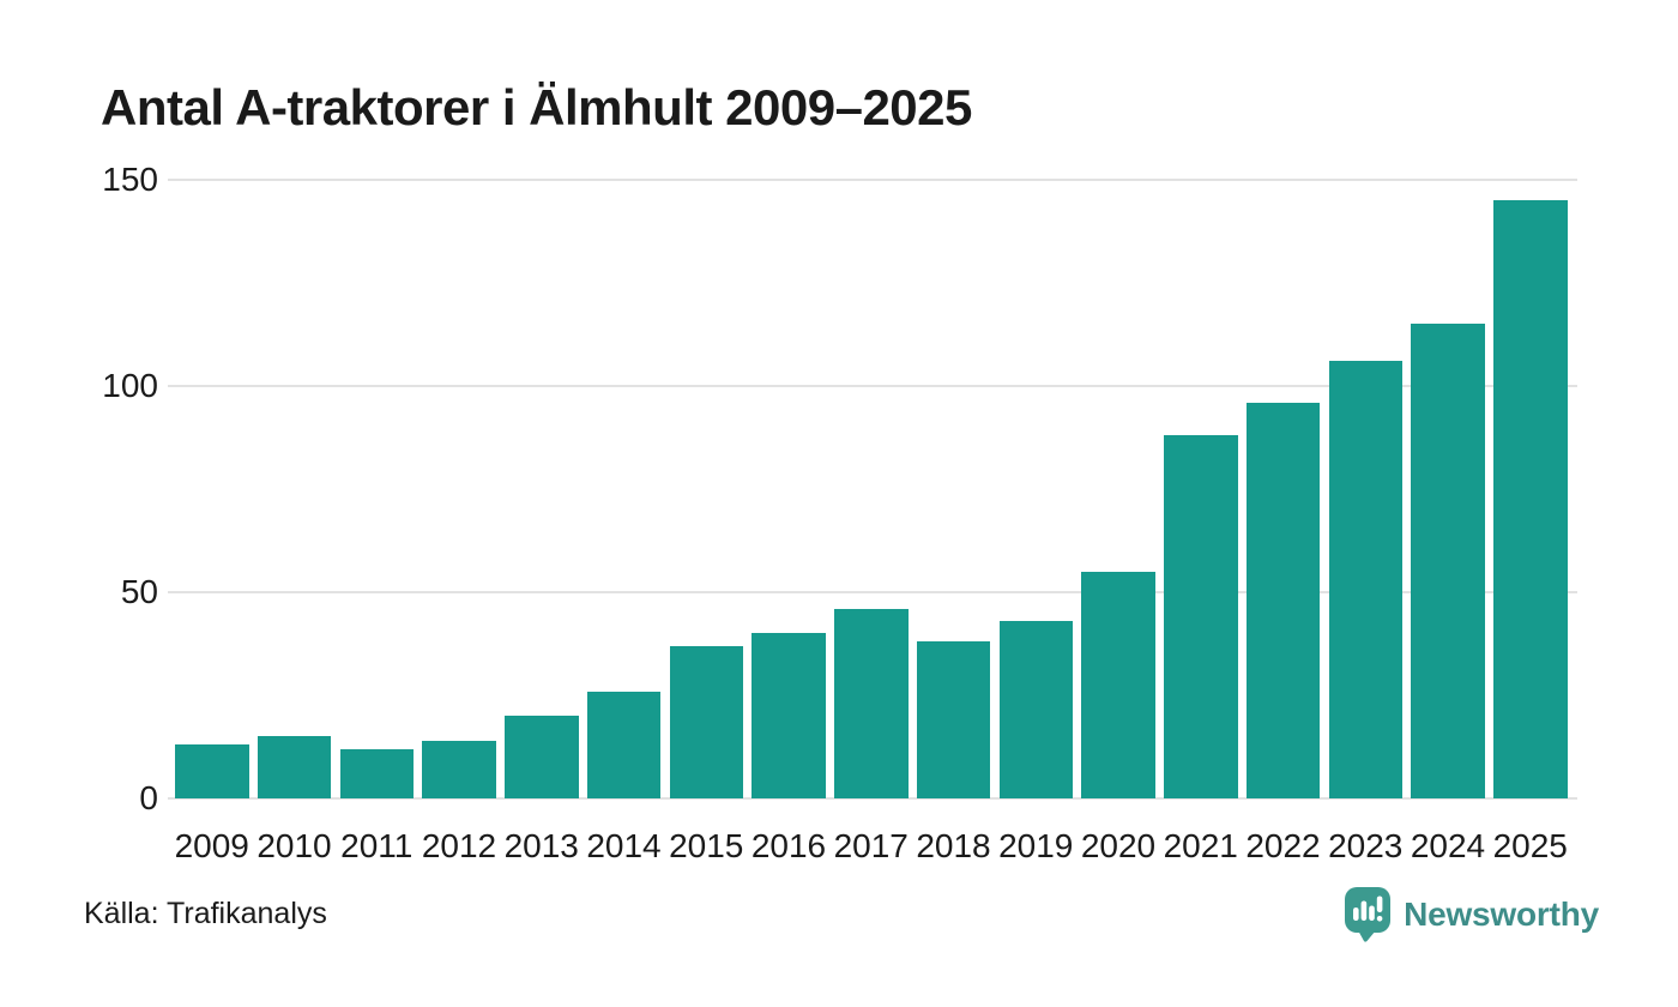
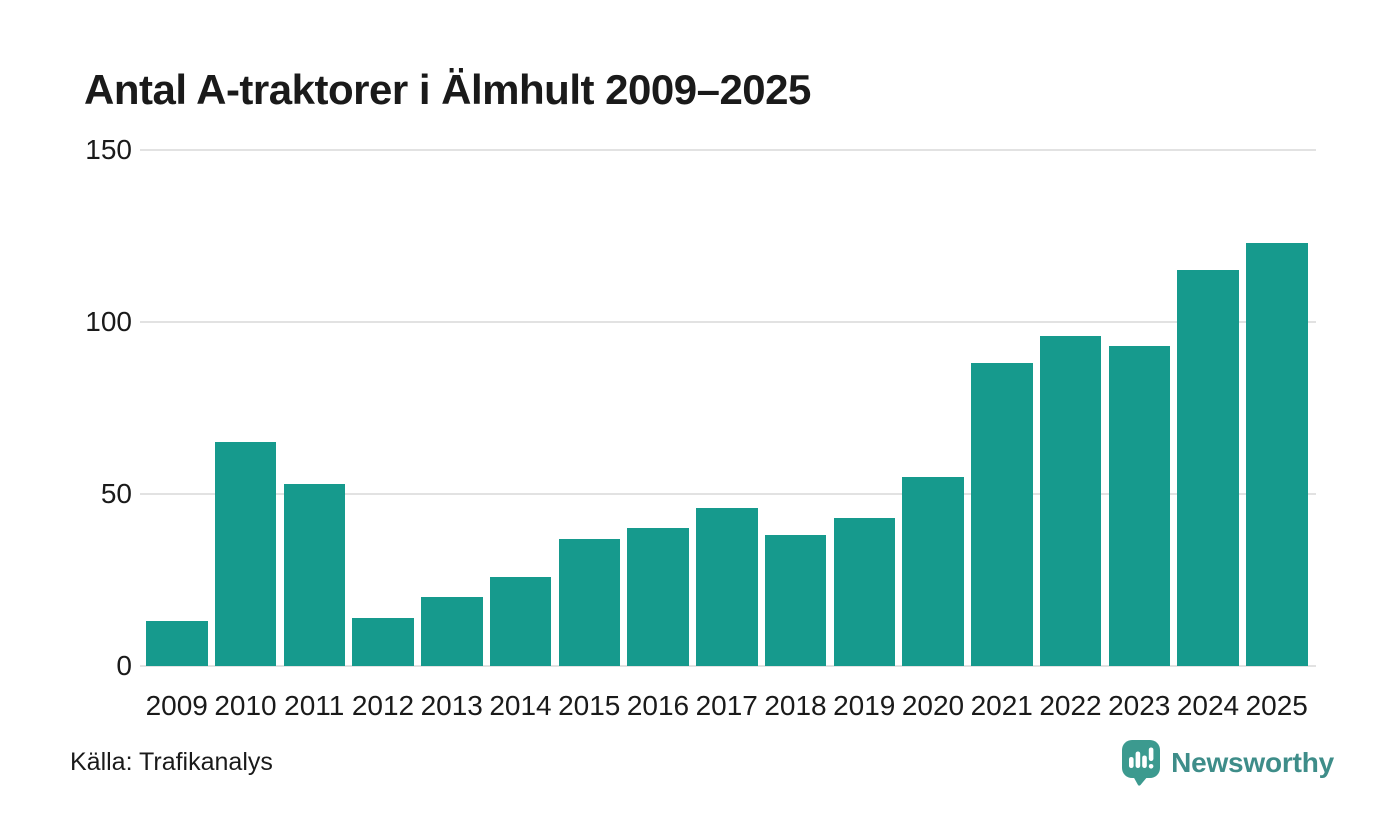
2010: 15 -> 65
2011: 12 -> 53
2023: 106 -> 93
2025: 145 -> 123
